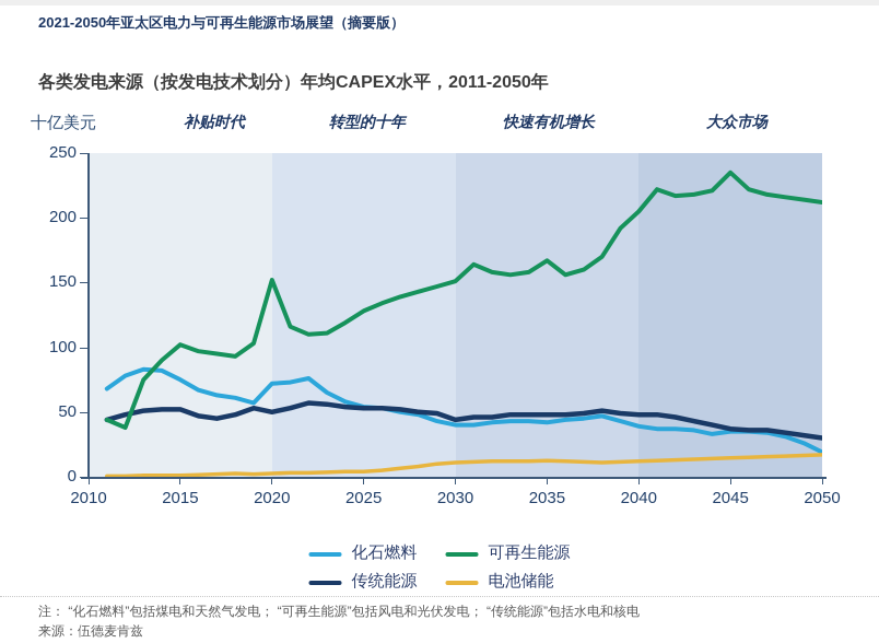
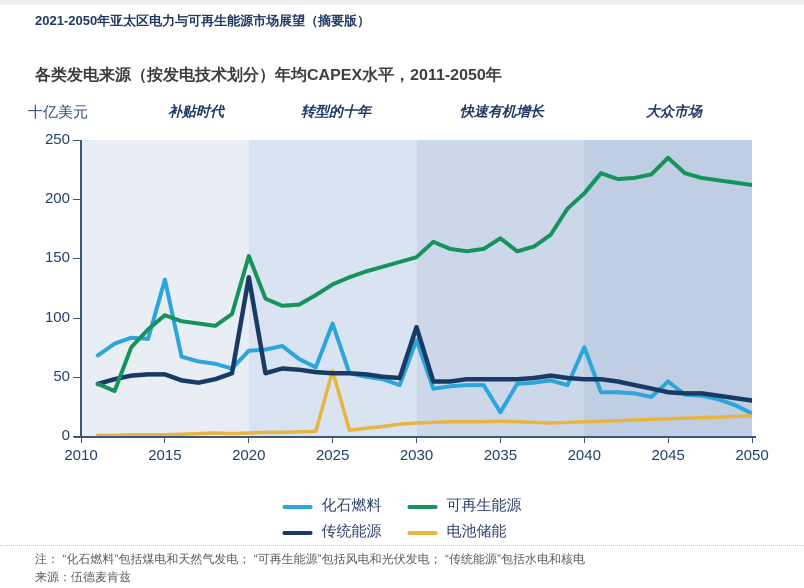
化石燃料/2015: 75 -> 132
传统能源/2020: 50 -> 134
化石燃料/2025: 54 -> 95
电池储能/2025: 4 -> 55
化石燃料/2030: 40 -> 81
传统能源/2030: 44 -> 92
化石燃料/2035: 42 -> 20
化石燃料/2040: 39 -> 75
化石燃料/2045: 35 -> 46
